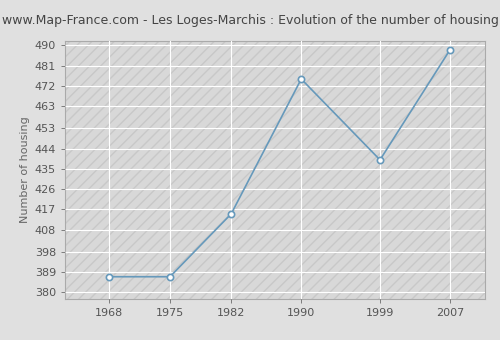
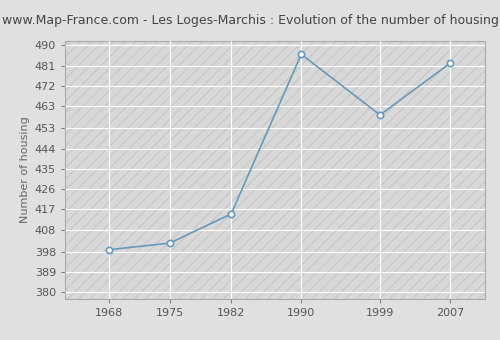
1968: 387 -> 399
1975: 387 -> 402
1990: 475 -> 486
1999: 439 -> 459
2007: 488 -> 482
